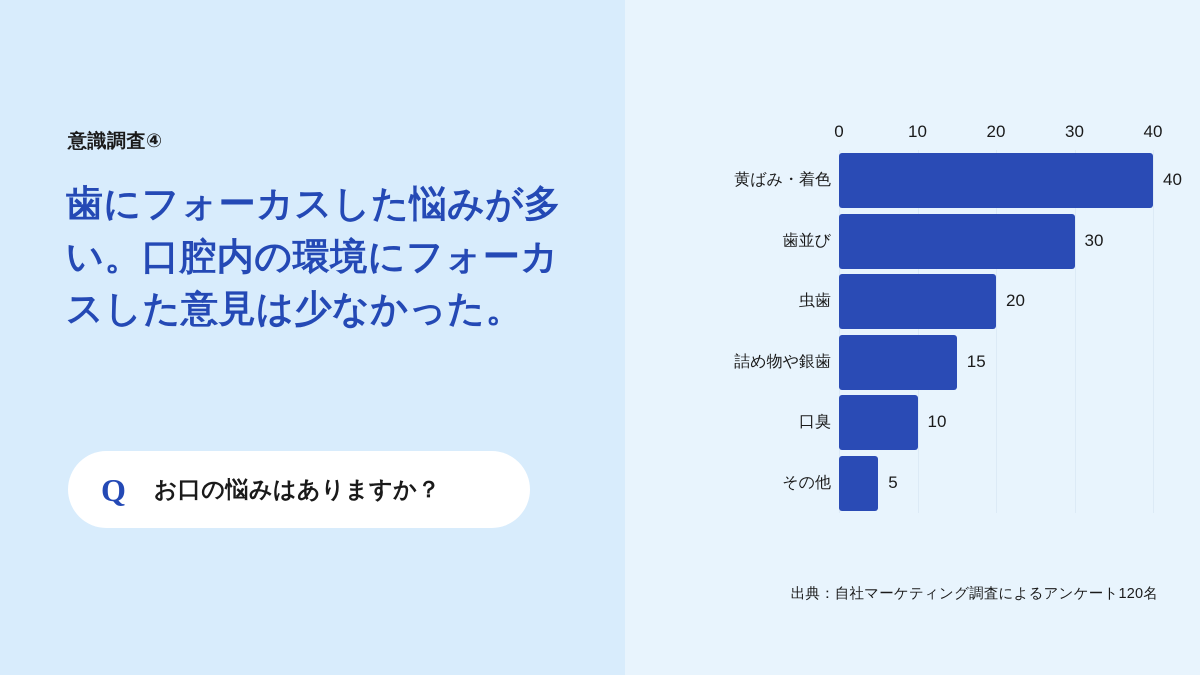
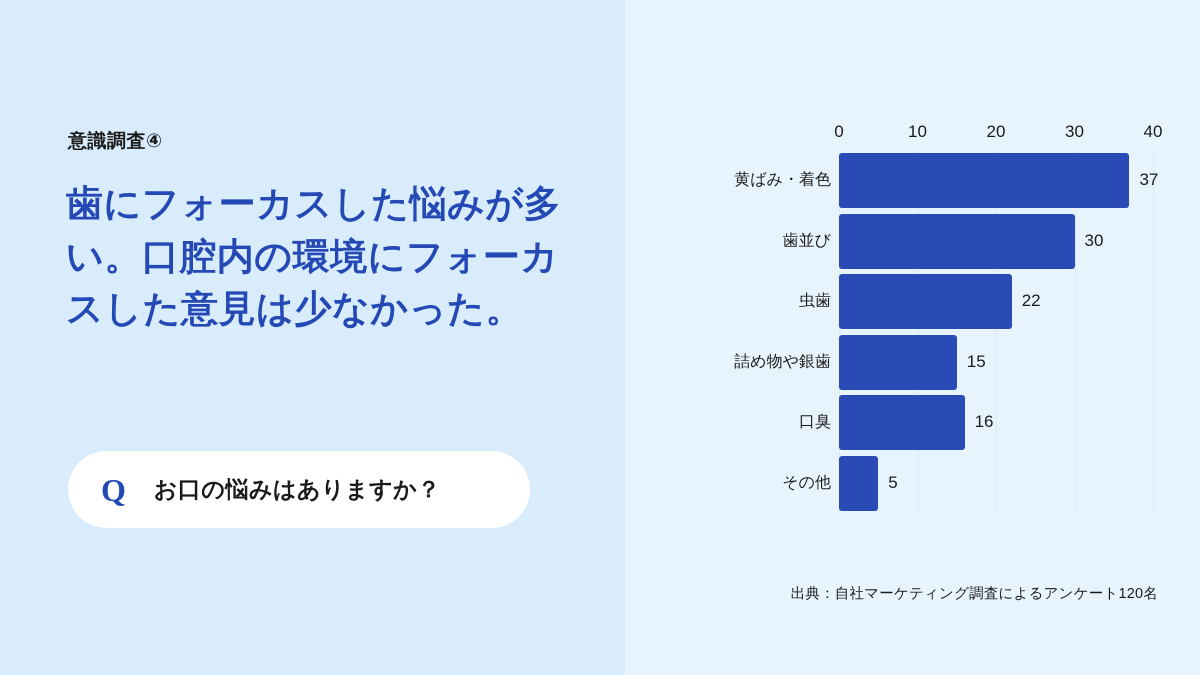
黄ばみ・着色: 40 -> 37
虫歯: 20 -> 22
口臭: 10 -> 16
